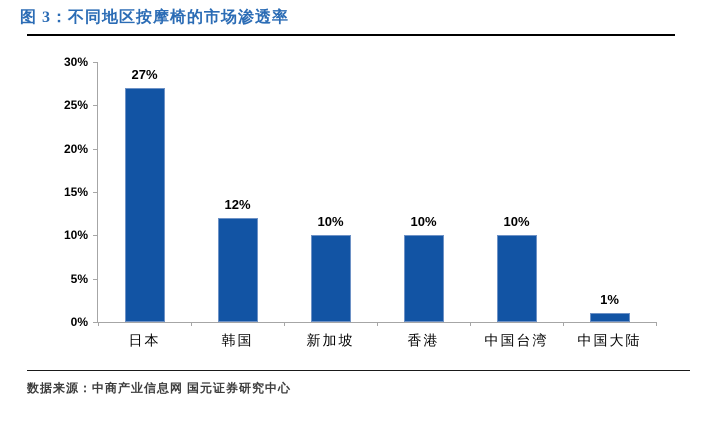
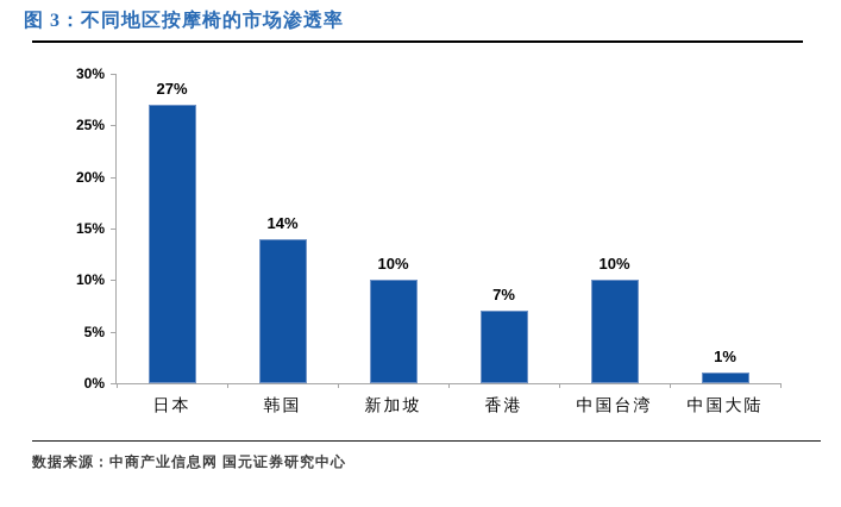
韩国: 12% -> 14%
香港: 10% -> 7%
